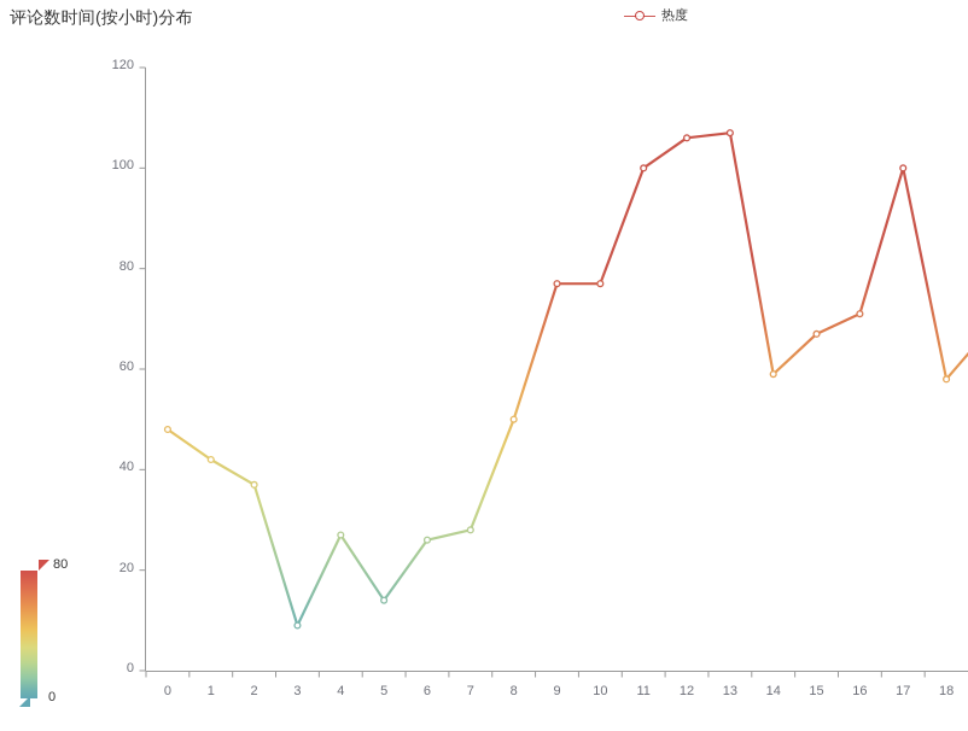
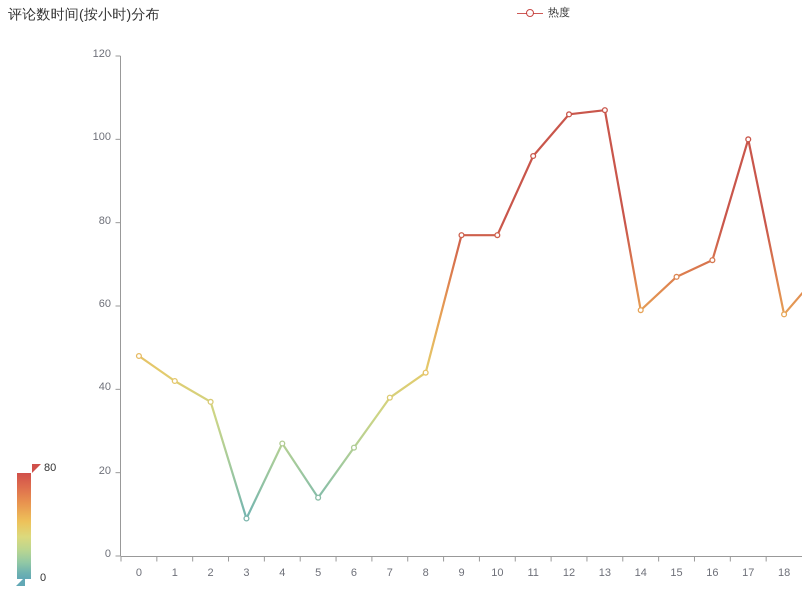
7: 28 -> 38
8: 50 -> 44
11: 100 -> 96
